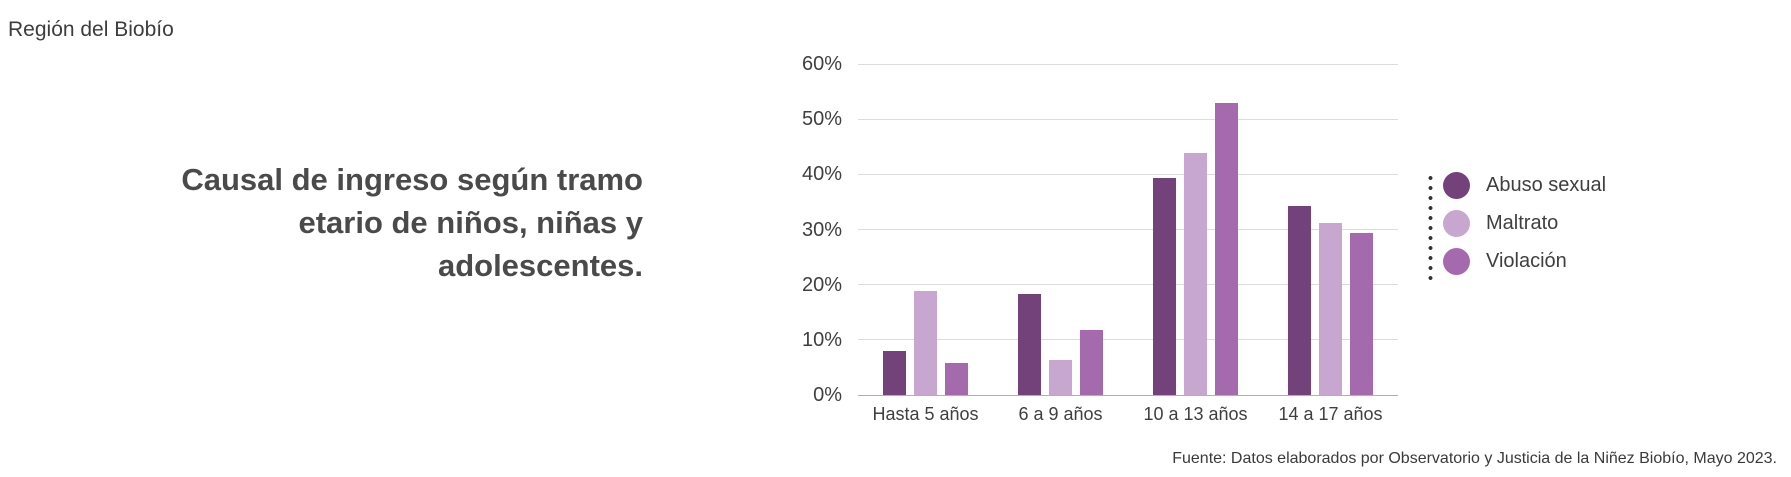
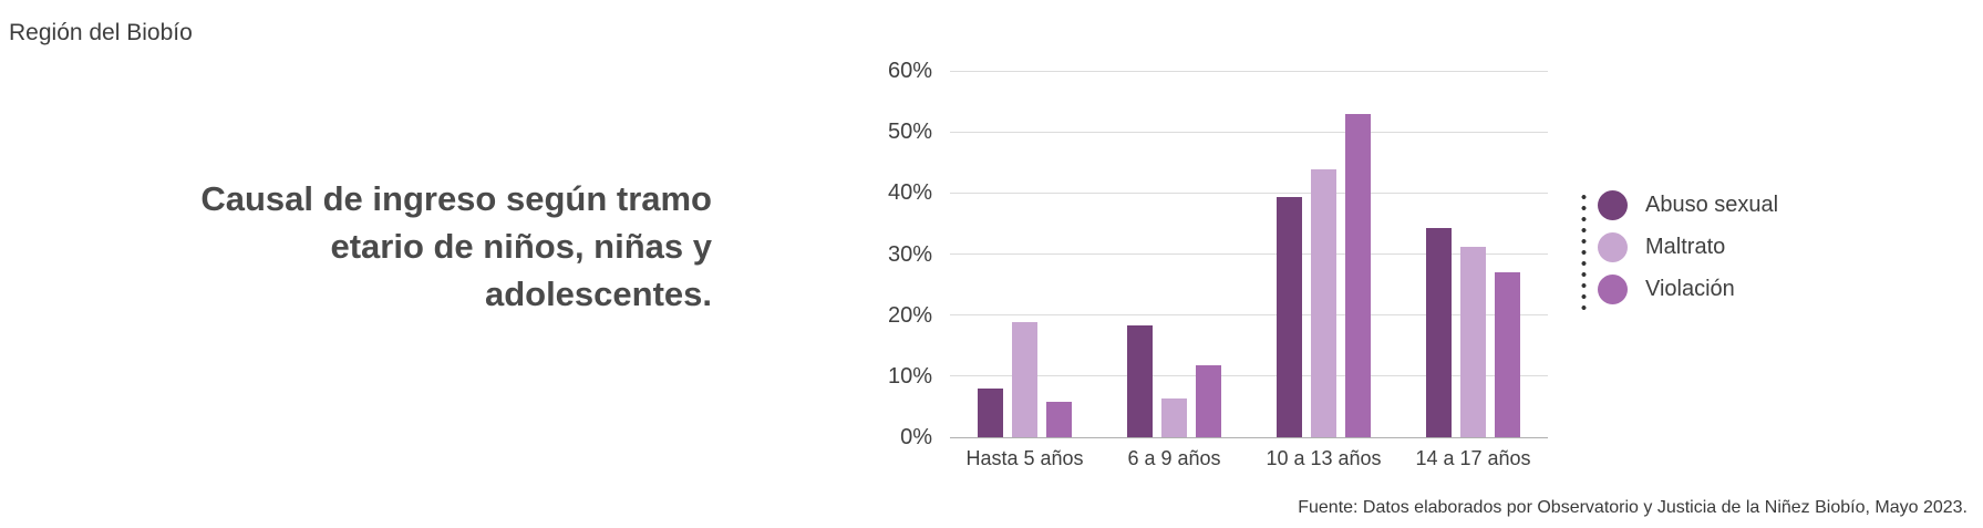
Violación/14 a 17 años: 29% -> 27%
